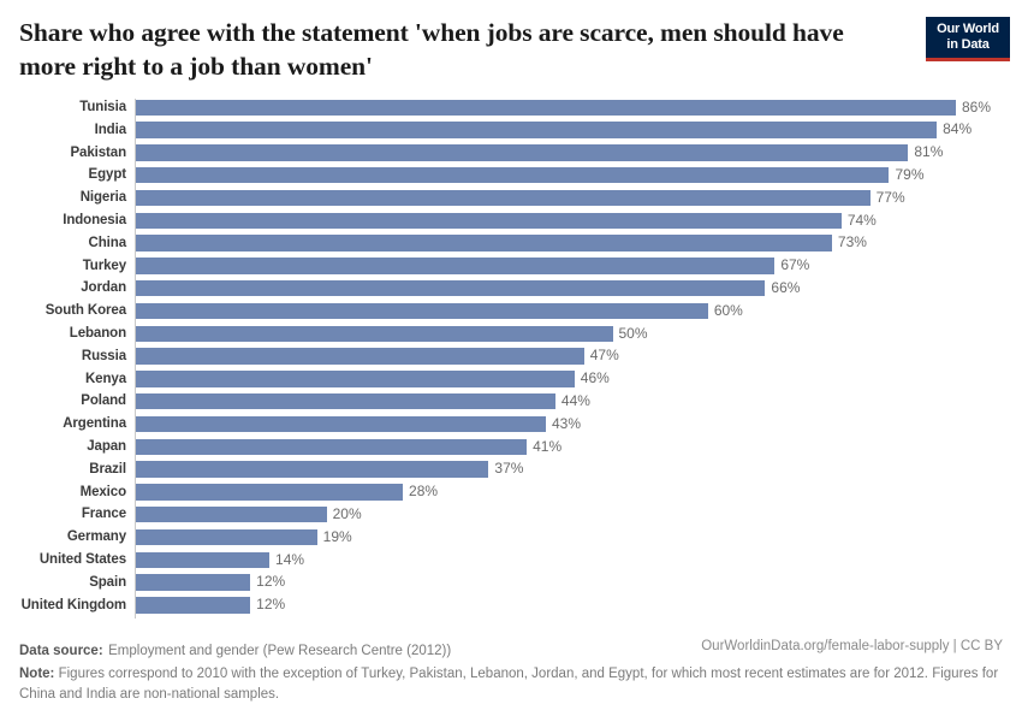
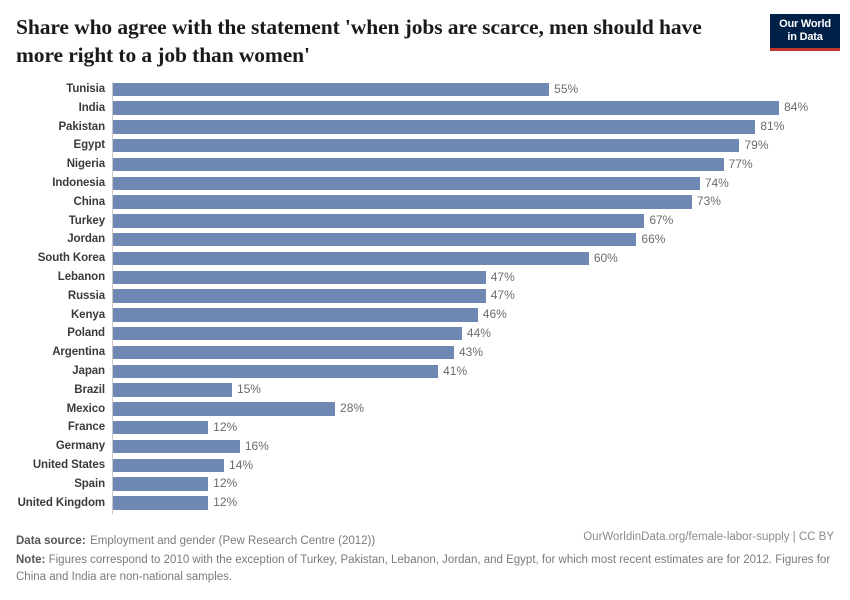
Tunisia: 86% -> 55%
Lebanon: 50% -> 47%
Brazil: 37% -> 15%
France: 20% -> 12%
Germany: 19% -> 16%
